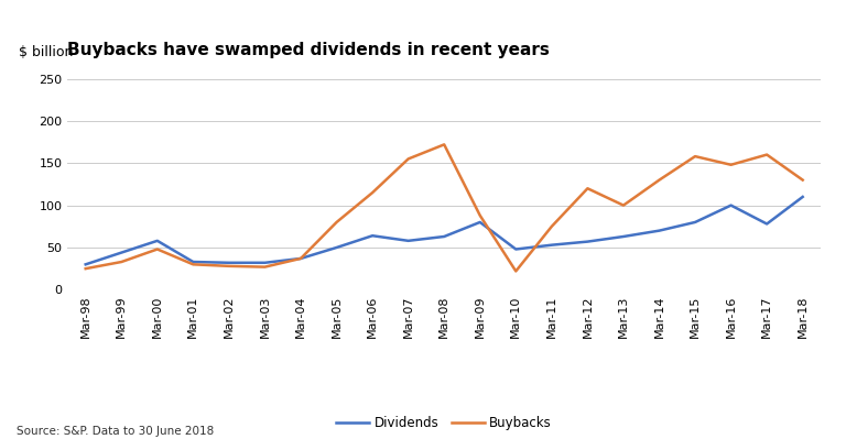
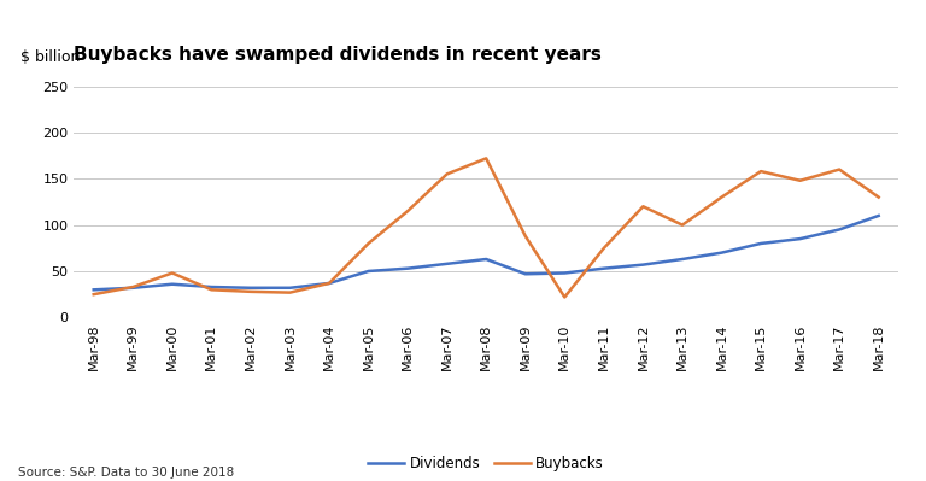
Dividends/Mar-99: 44 -> 32
Dividends/Mar-00: 58 -> 36
Dividends/Mar-06: 64 -> 53
Dividends/Mar-09: 80 -> 47
Dividends/Mar-16: 100 -> 85
Dividends/Mar-17: 78 -> 95
